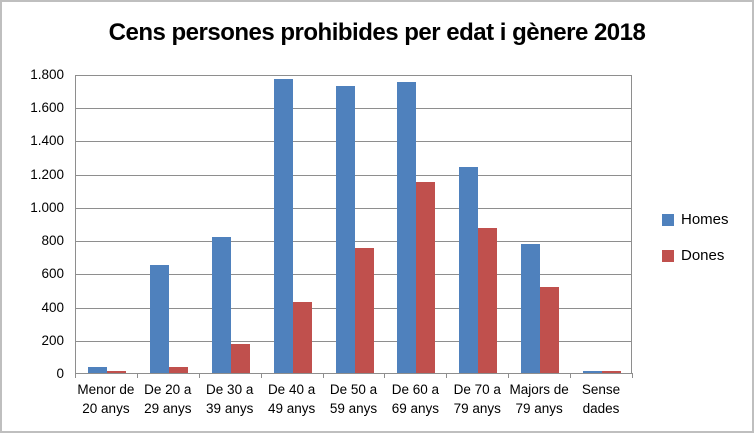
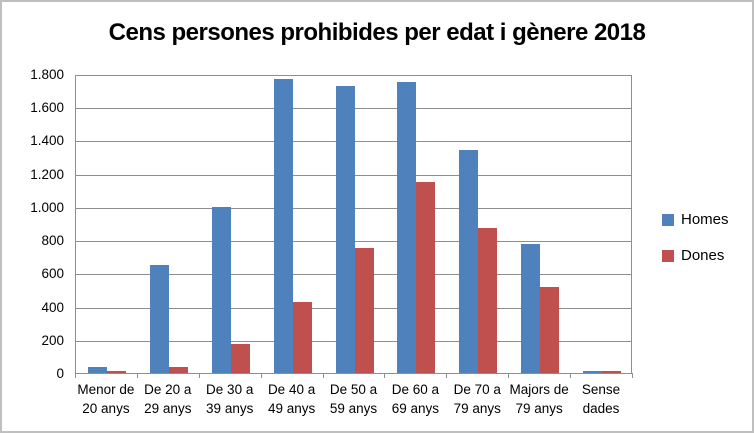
Homes/De 30 a 39 anys: 820 -> 1000
Homes/De 70 a 79 anys: 1240 -> 1340
